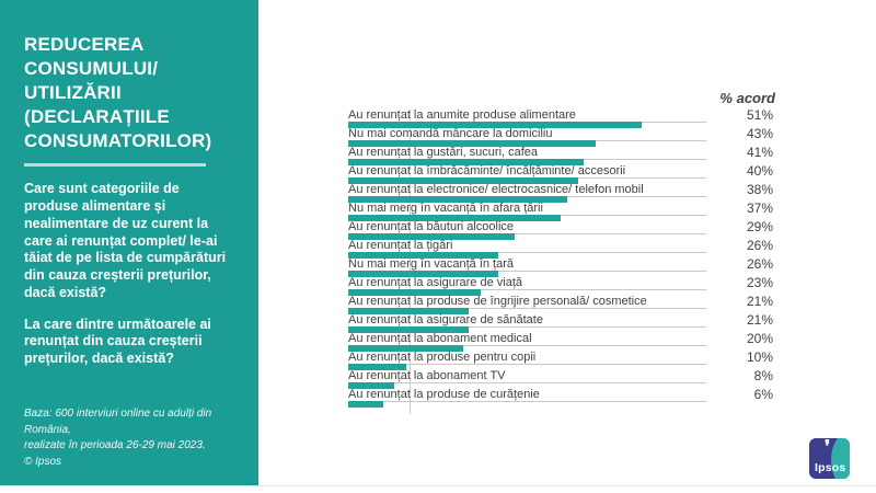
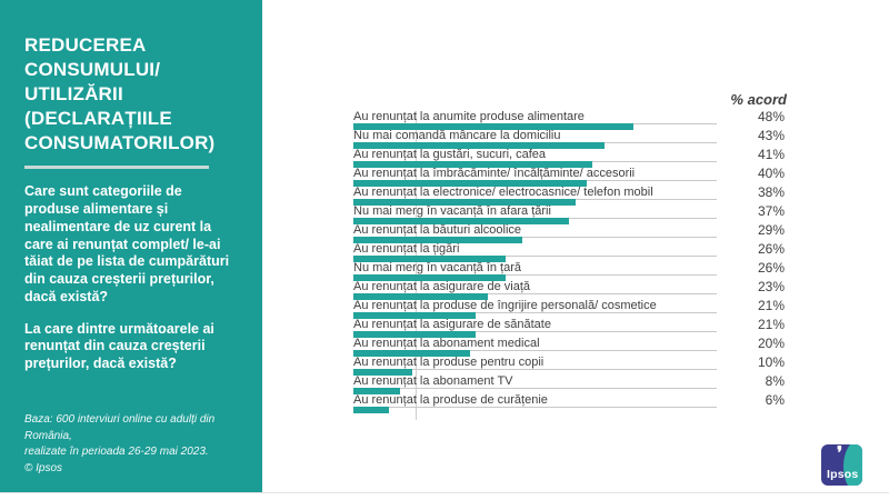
Au renunțat la anumite produse alimentare: 51% -> 48%
